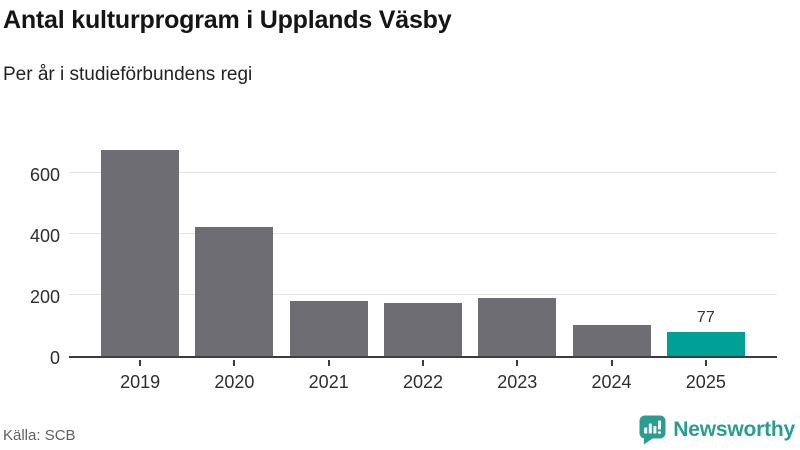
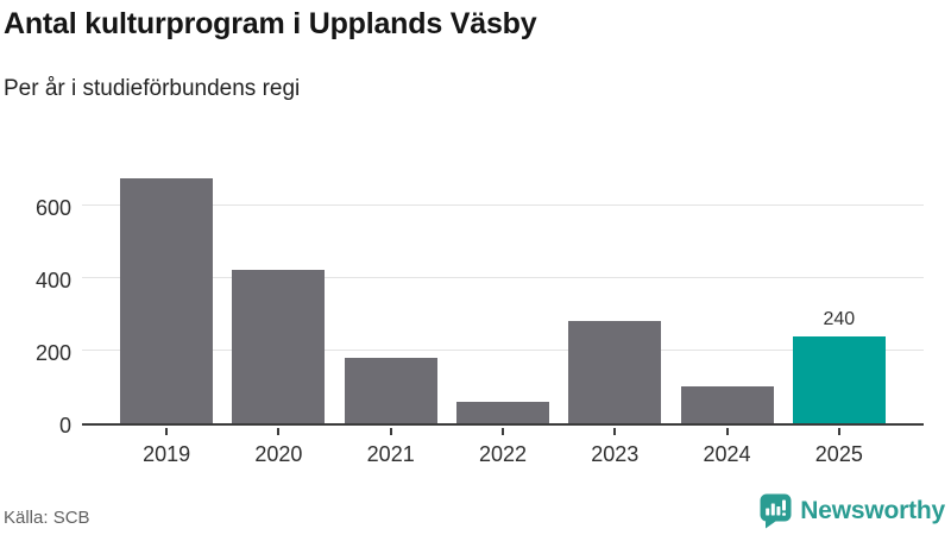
2022: 170 -> 60
2023: 190 -> 280
2025: 77 -> 240
